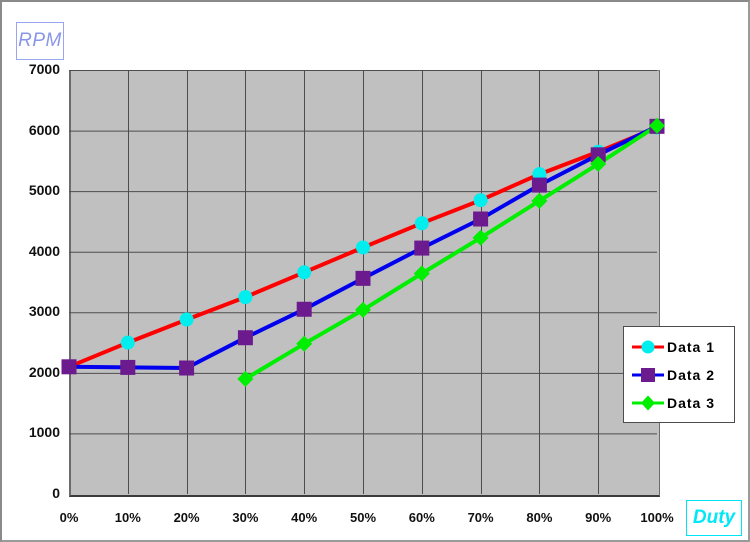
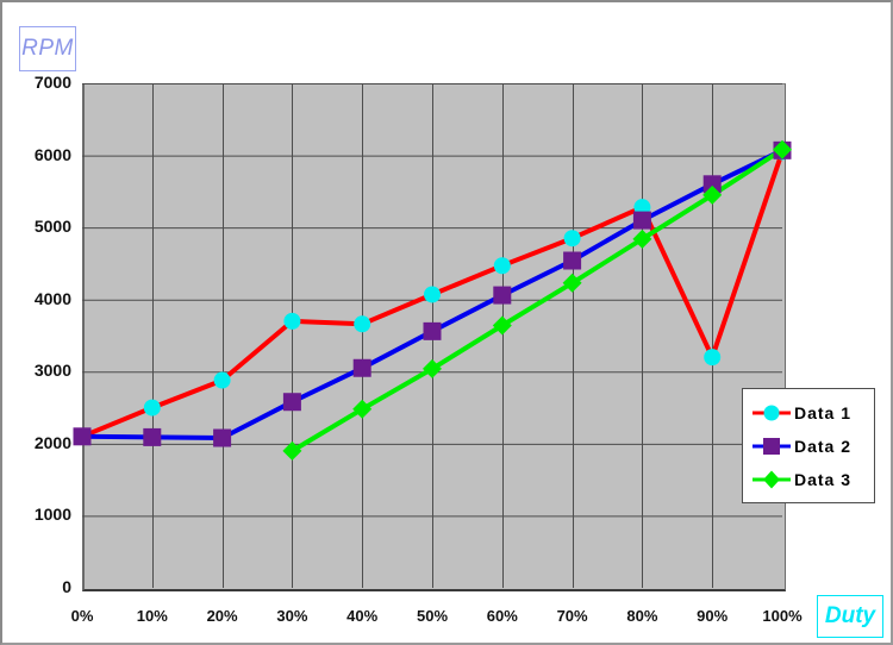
Data 1/30%: 3200 -> 3700
Data 1/90%: 5600 -> 3200
